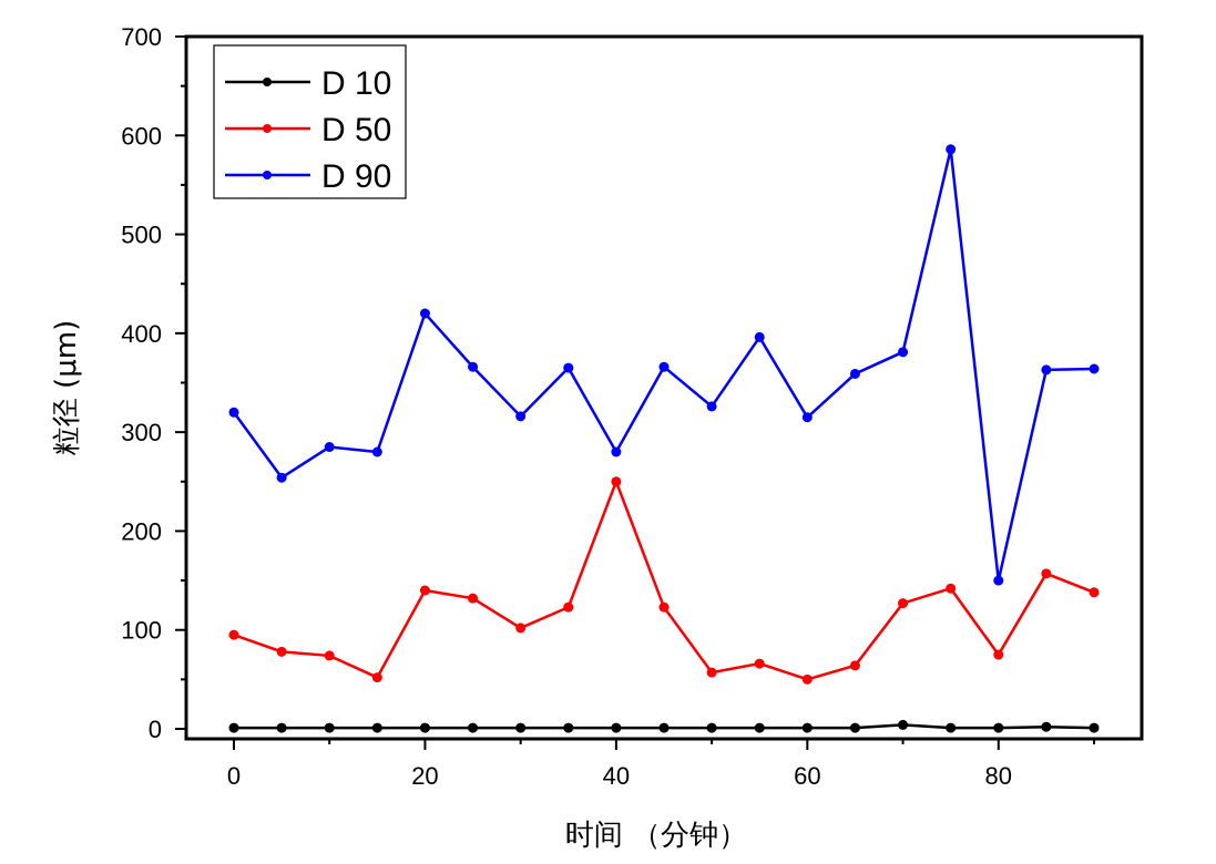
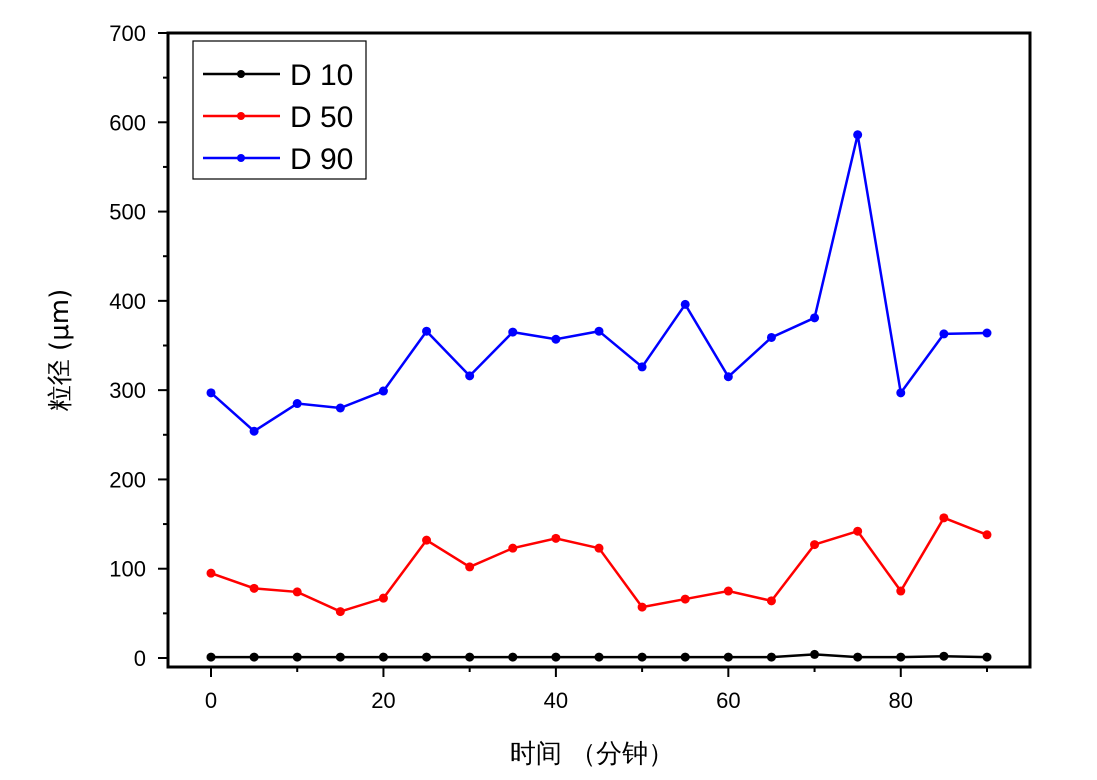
D 90/0: 320 -> 300
D 50/20: 140 -> 70
D 90/20: 420 -> 300
D 50/40: 250 -> 130
D 90/40: 280 -> 360
D 50/60: 50 -> 80
D 90/80: 150 -> 300
